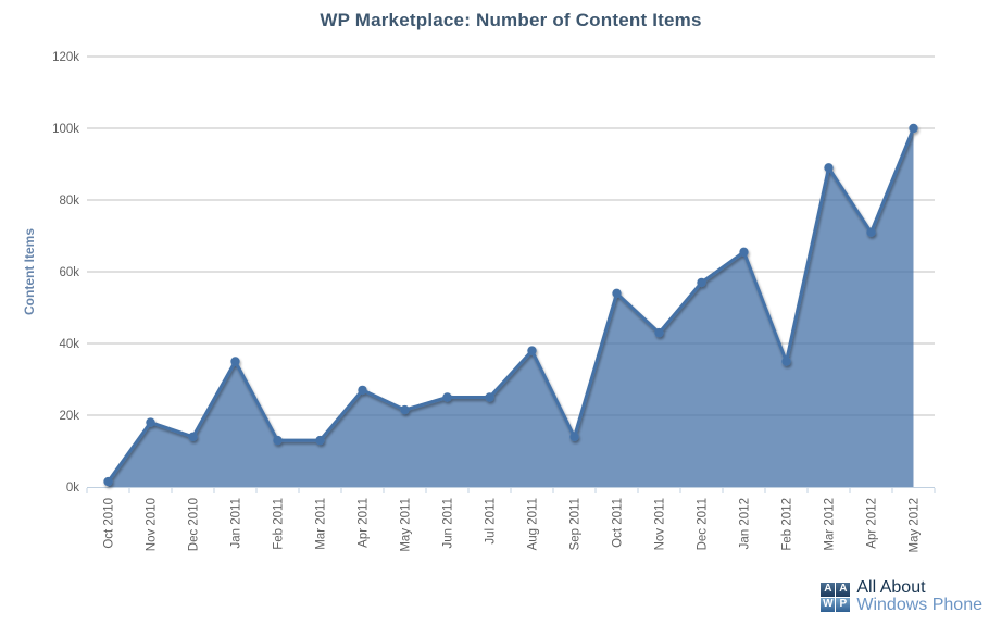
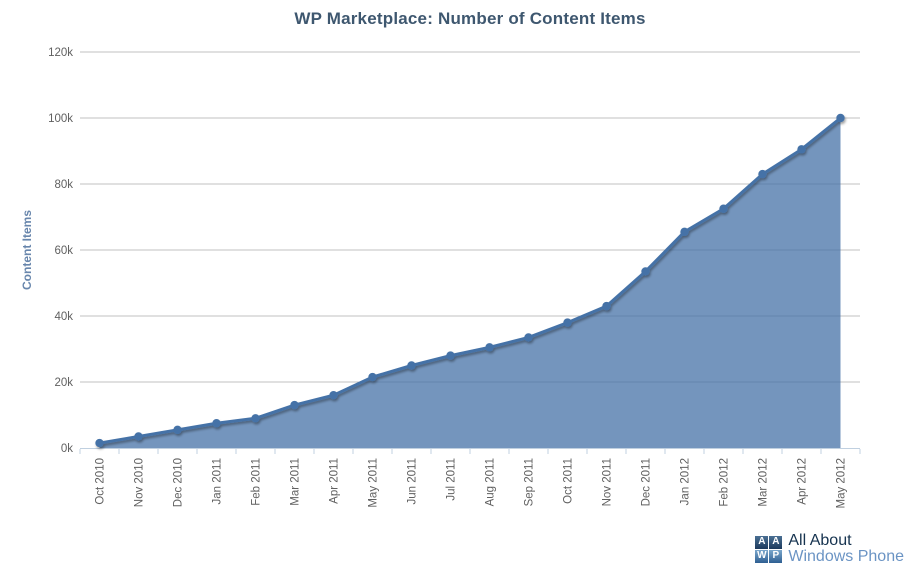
Nov 2010: 18k -> 4k
Dec 2010: 14k -> 6k
Jan 2011: 35k -> 8k
Feb 2011: 13k -> 9k
Apr 2011: 27k -> 16k
Jul 2011: 25k -> 28k
Aug 2011: 38k -> 30k
Sep 2011: 14k -> 34k
Oct 2011: 54k -> 38k
Dec 2011: 57k -> 54k
Feb 2012: 35k -> 72k
Mar 2012: 89k -> 83k
Apr 2012: 71k -> 90k
